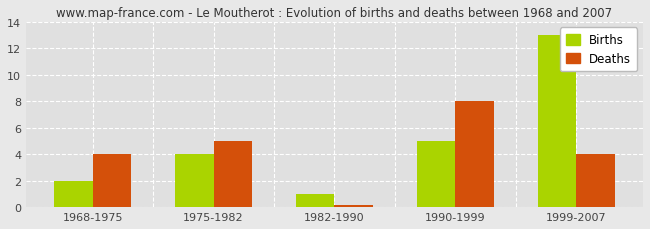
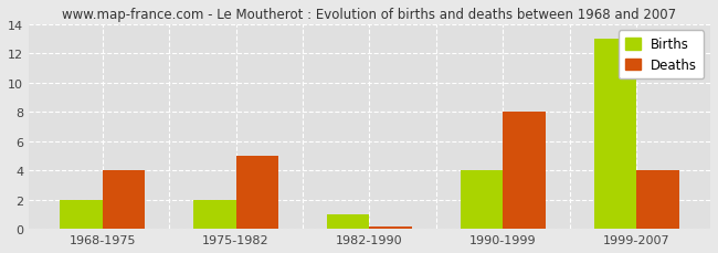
Births/1975-1982: 4 -> 2
Births/1990-1999: 5 -> 4
